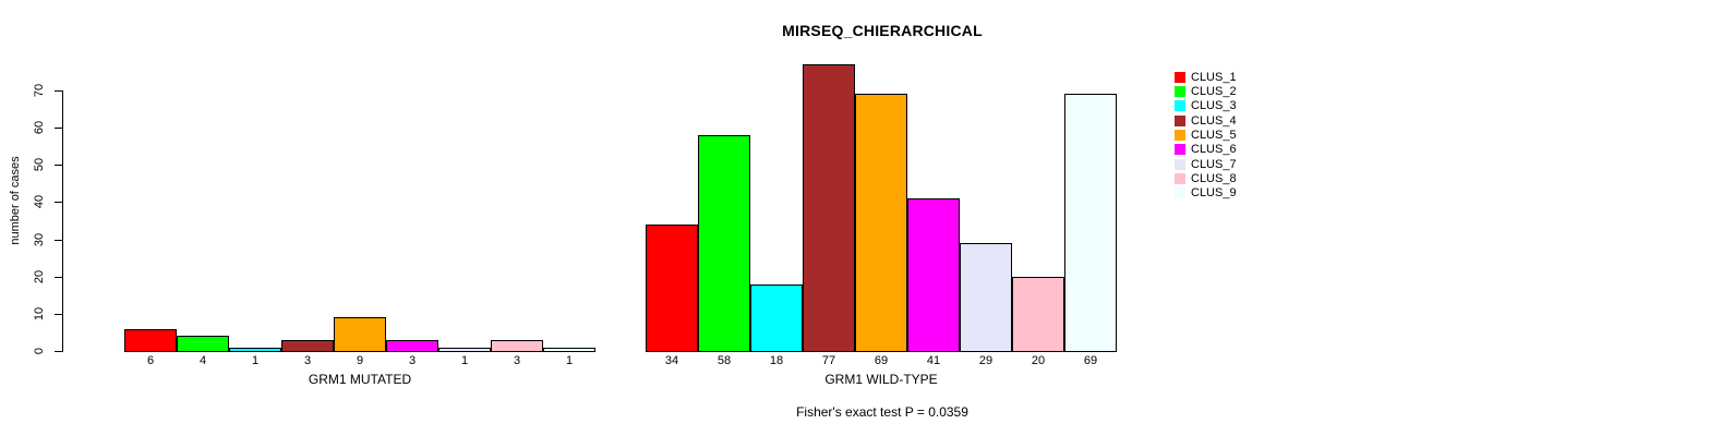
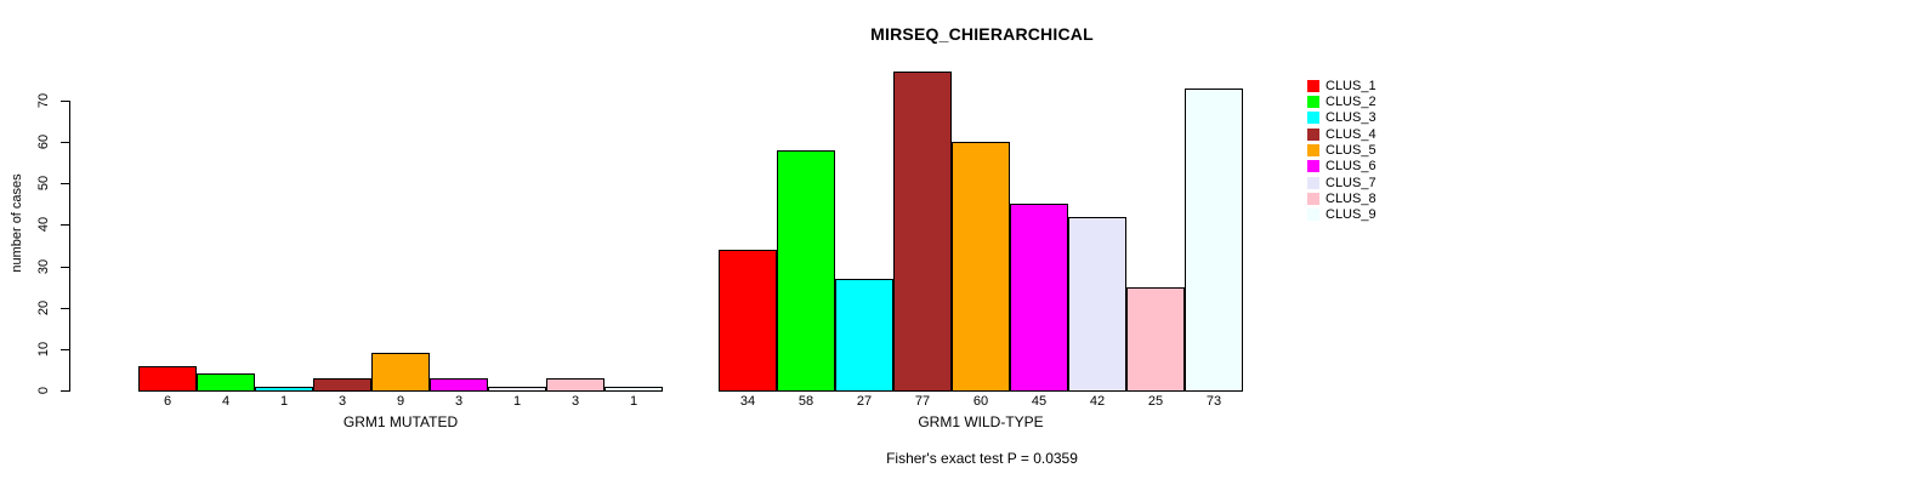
CLUS_3/GRM1 WILD-TYPE: 18 -> 27
CLUS_5/GRM1 WILD-TYPE: 69 -> 60
CLUS_6/GRM1 WILD-TYPE: 41 -> 45
CLUS_7/GRM1 WILD-TYPE: 29 -> 42
CLUS_8/GRM1 WILD-TYPE: 20 -> 25
CLUS_9/GRM1 WILD-TYPE: 69 -> 73
